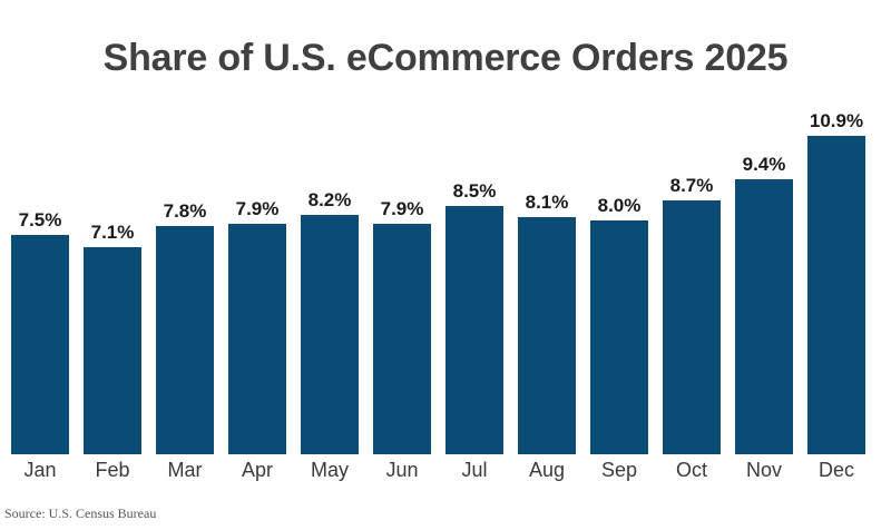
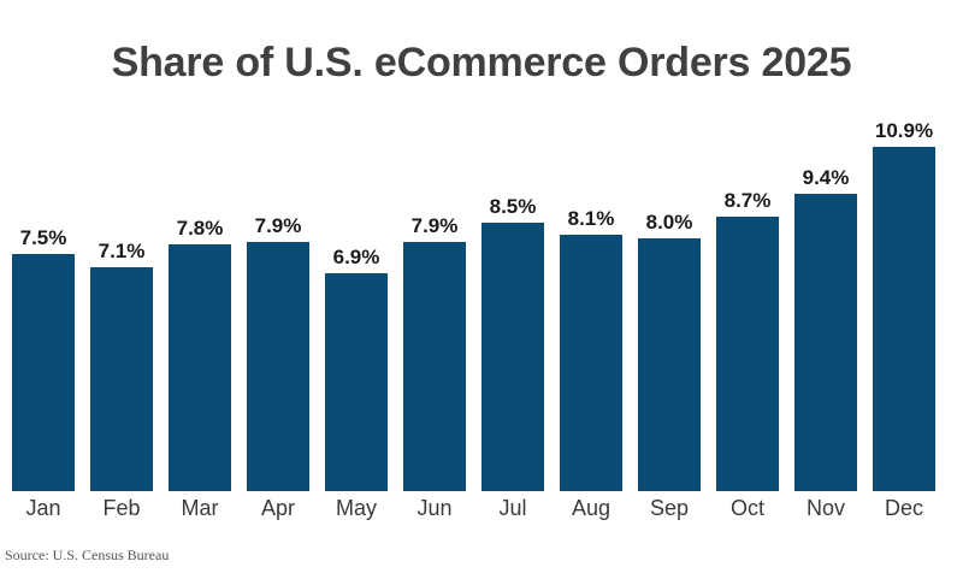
May: 8.2% -> 6.9%
